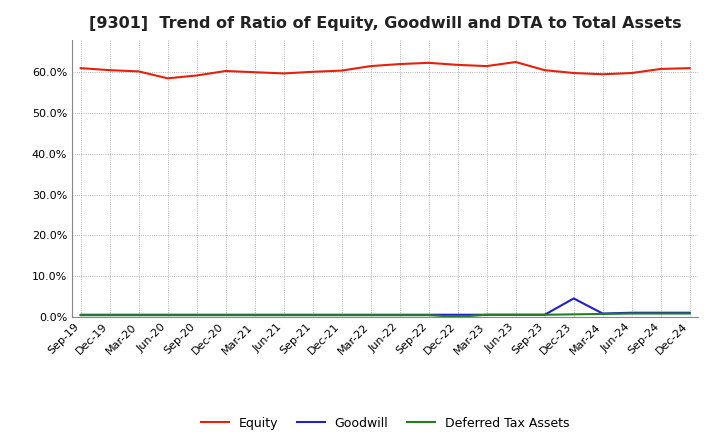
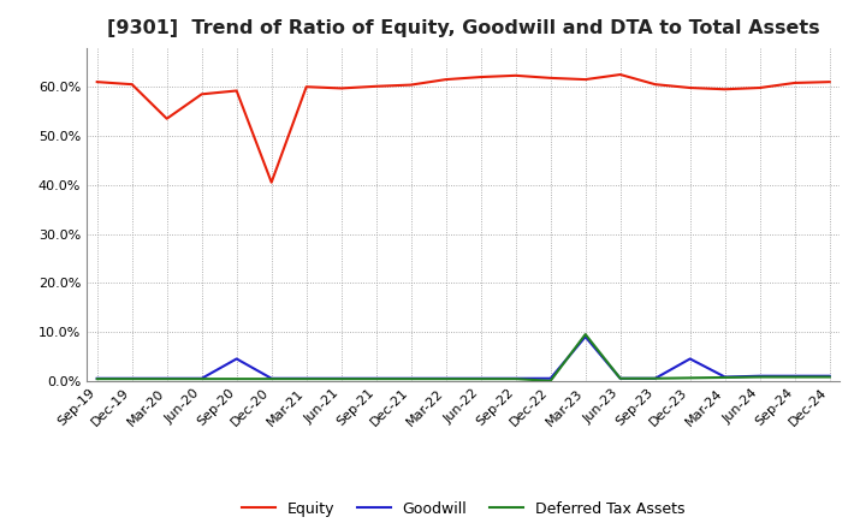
Equity/Mar-20: 60.2% -> 53.5%
Goodwill/Sep-20: 0.5% -> 4.5%
Equity/Dec-20: 60.3% -> 40.5%
Goodwill/Mar-23: 0.5% -> 9.0%
Deferred Tax Assets/Mar-23: 0.5% -> 9.5%
